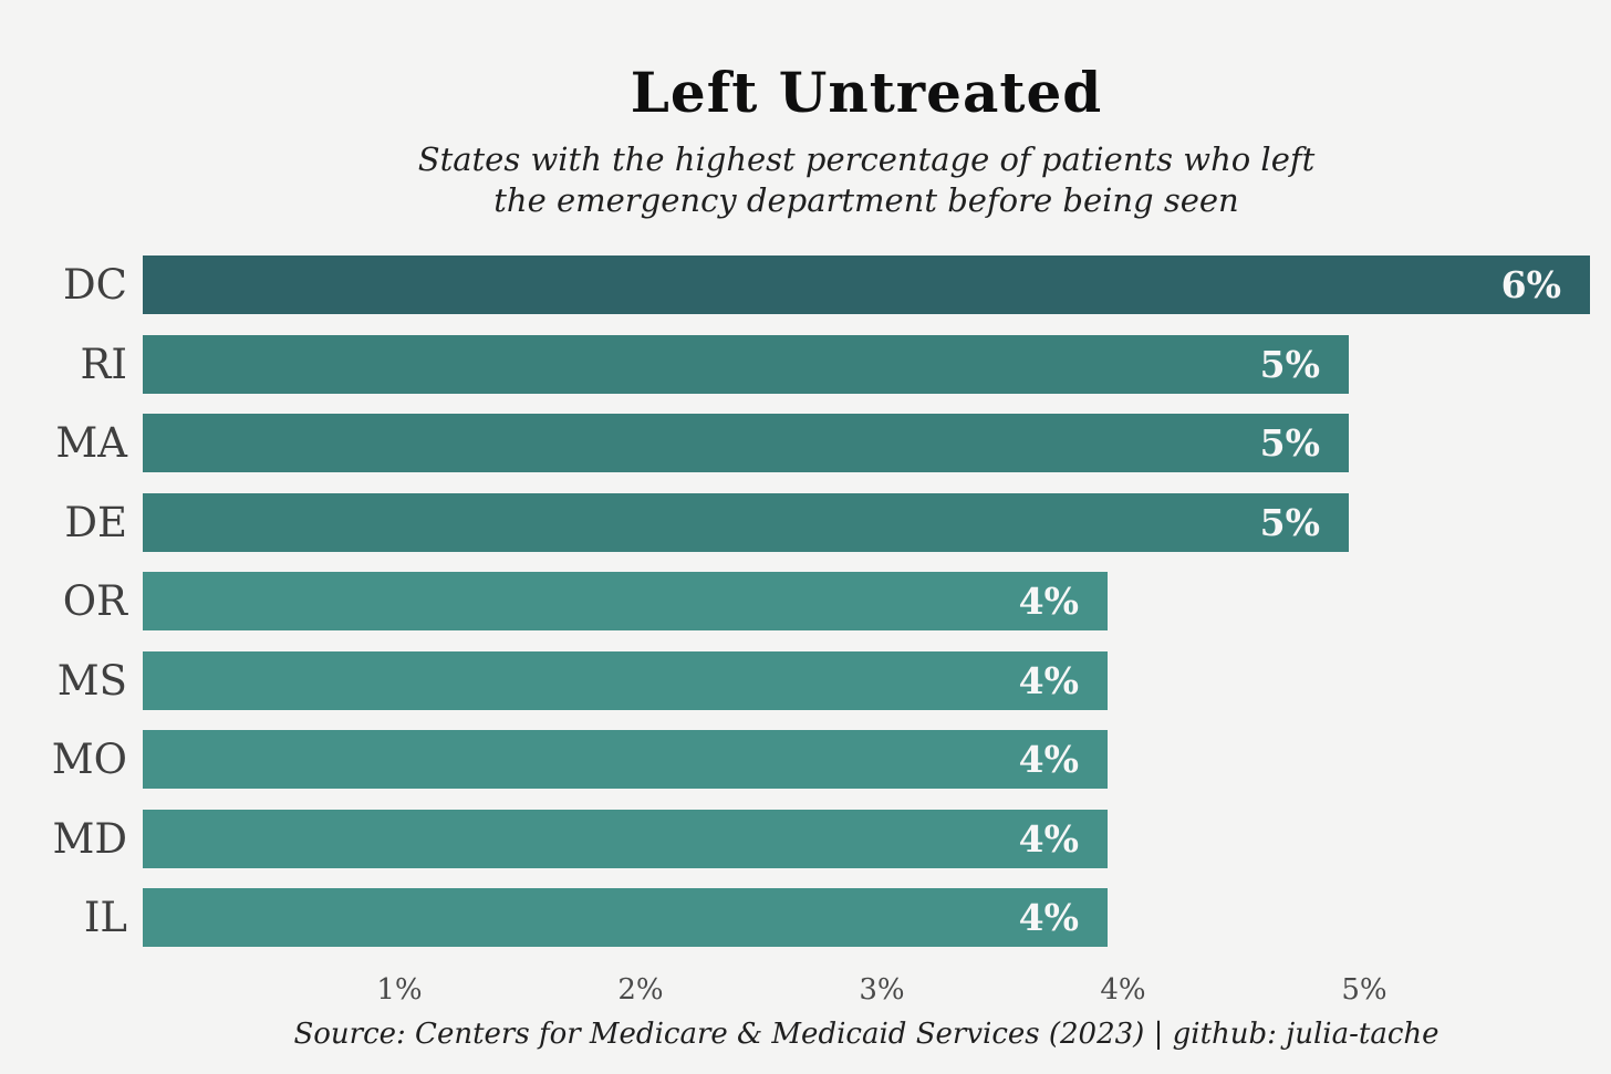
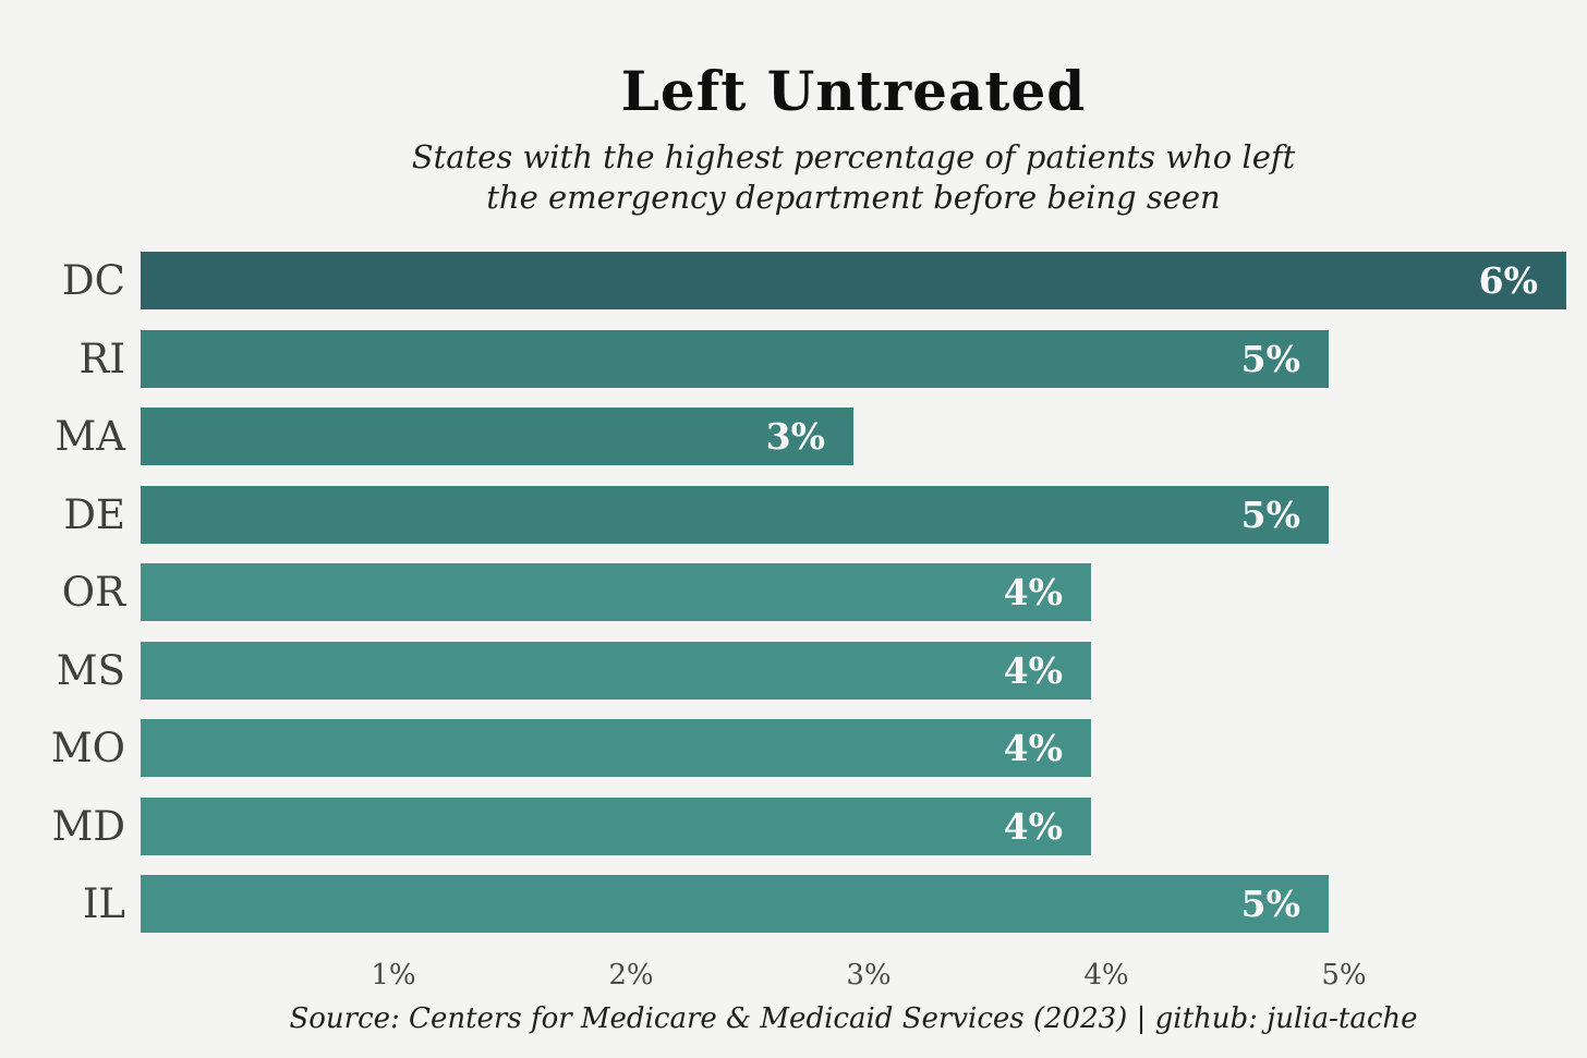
MA: 5% -> 3%
IL: 4% -> 5%
